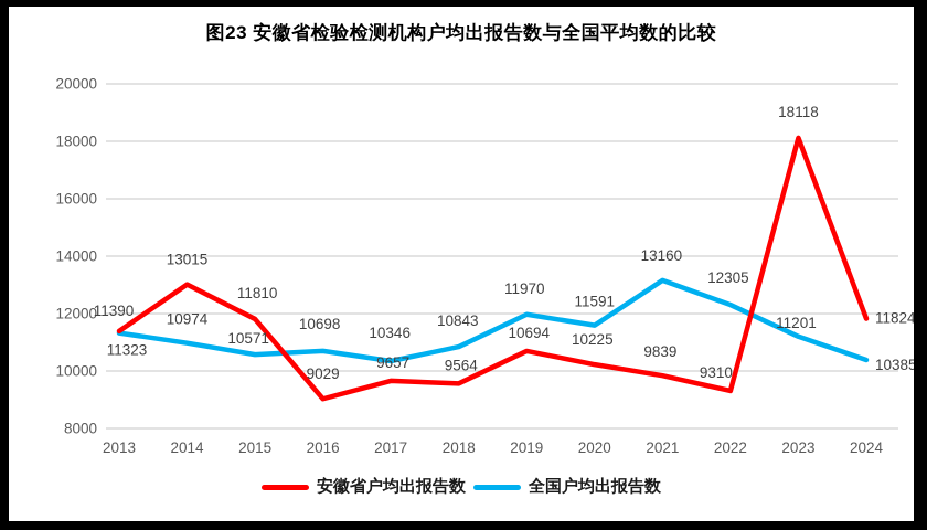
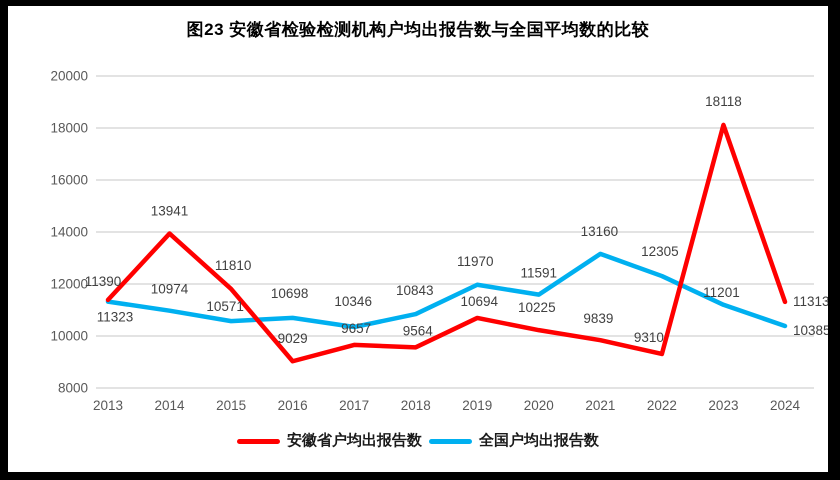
安徽省户均出报告数/2014: 13015 -> 13941
安徽省户均出报告数/2024: 11824 -> 11313
